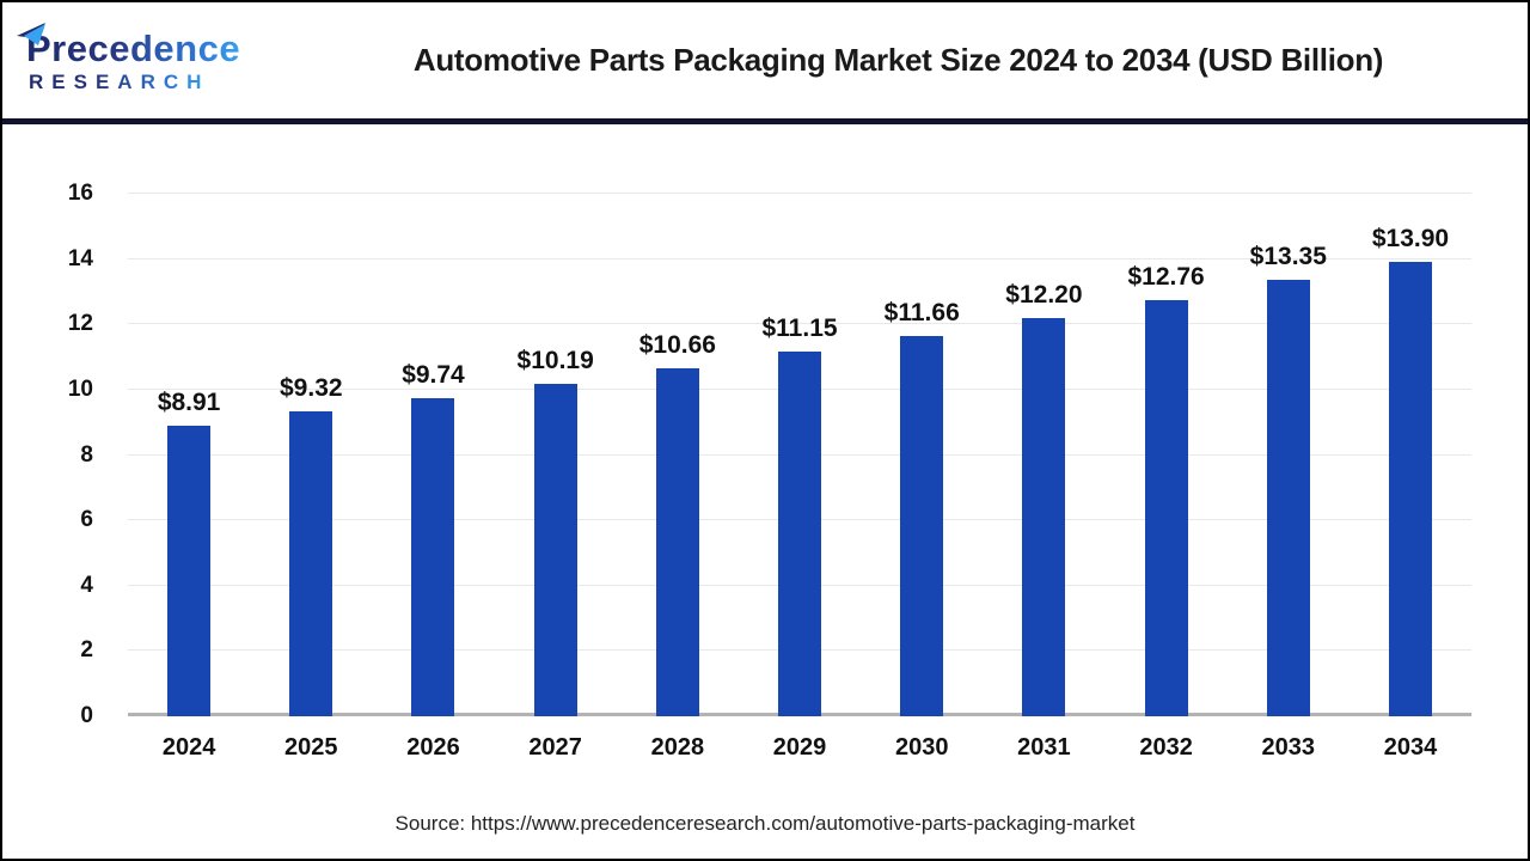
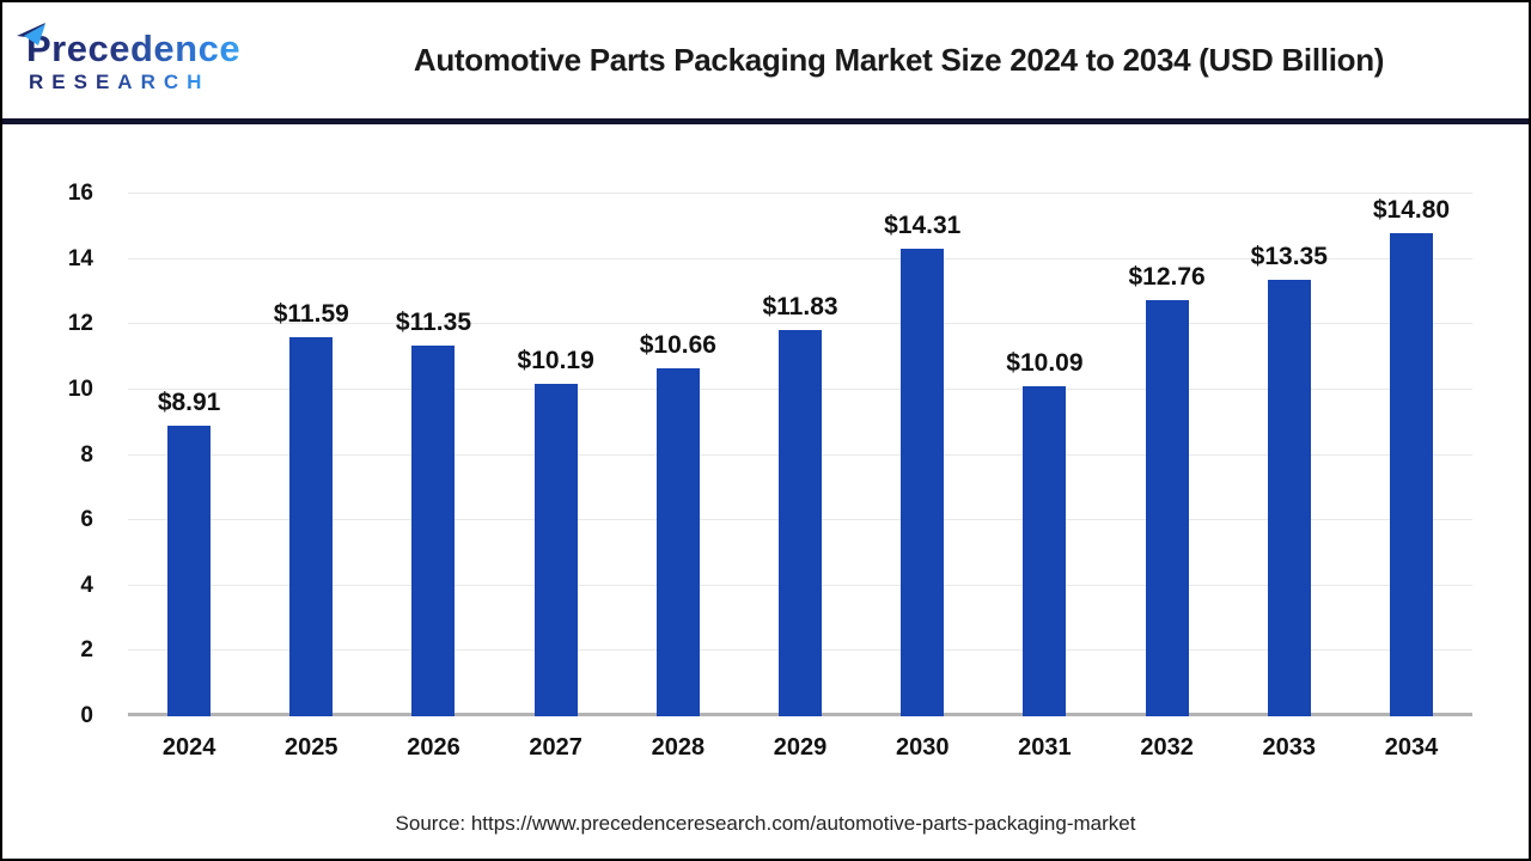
2025: $9.32 -> $11.59
2026: $9.74 -> $11.35
2029: $11.15 -> $11.83
2030: $11.66 -> $14.31
2031: $12.20 -> $10.09
2034: $13.90 -> $14.80
